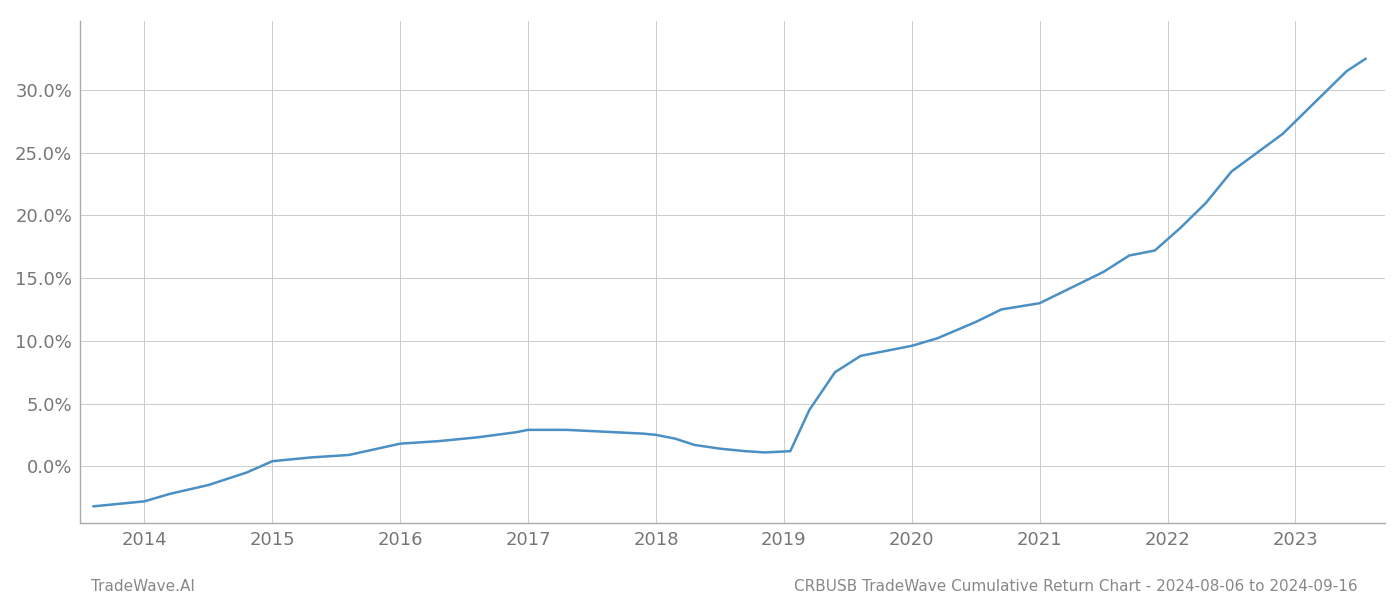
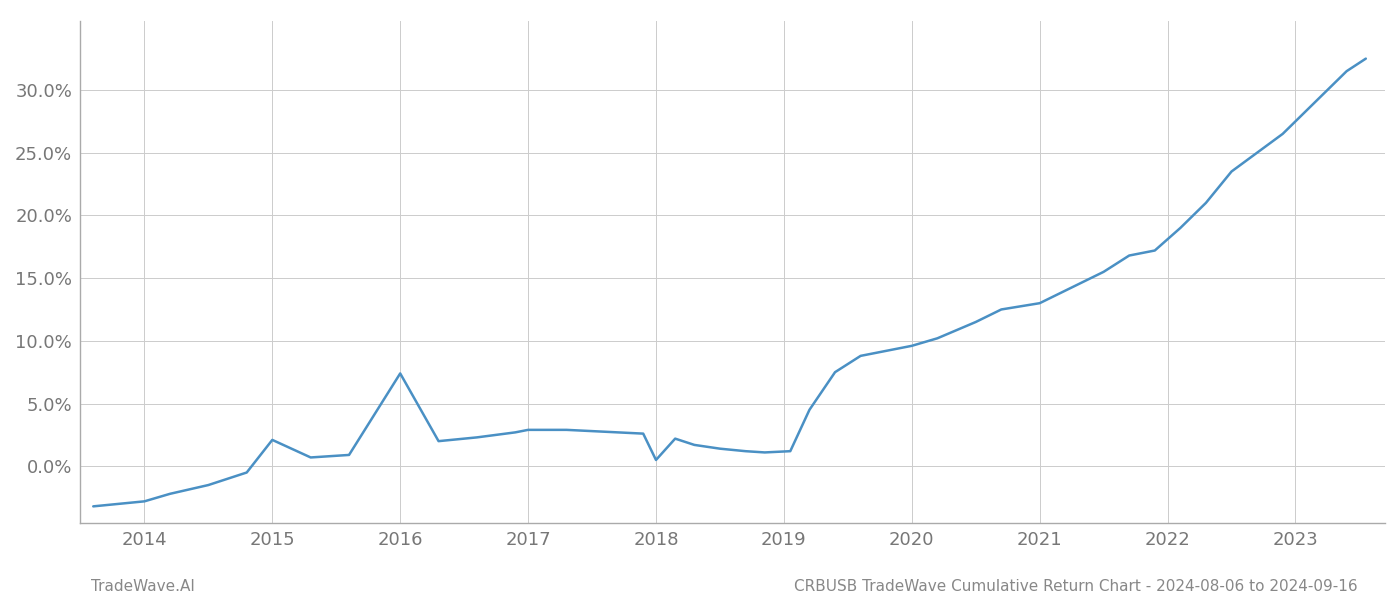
2015: 0.4% -> 2.1%
2016: 1.8% -> 7.4%
2018: 2.5% -> 0.5%
